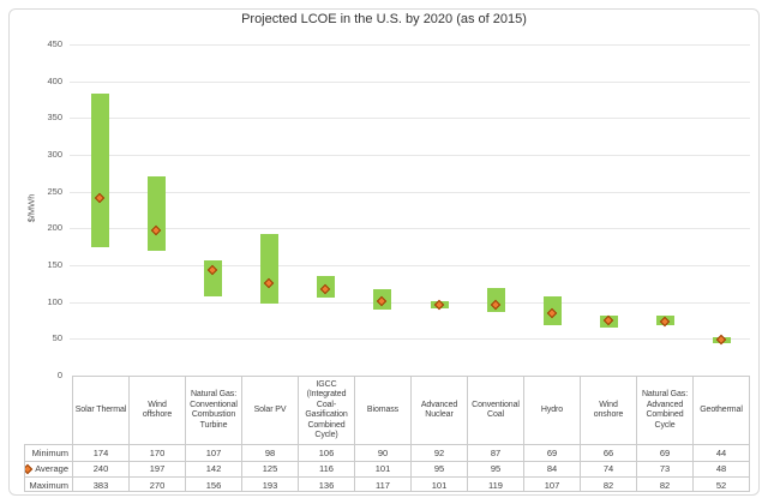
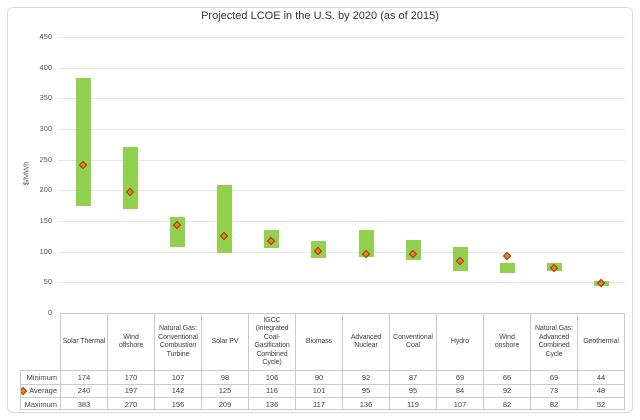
Maximum/Solar PV: 193 -> 209
Maximum/Advanced Nuclear: 101 -> 136
Average/Wind onshore: 74 -> 92
